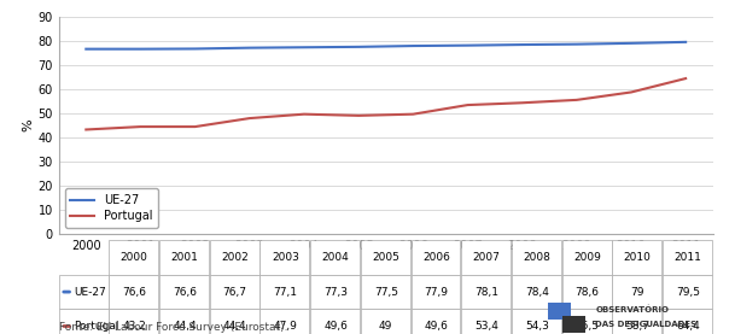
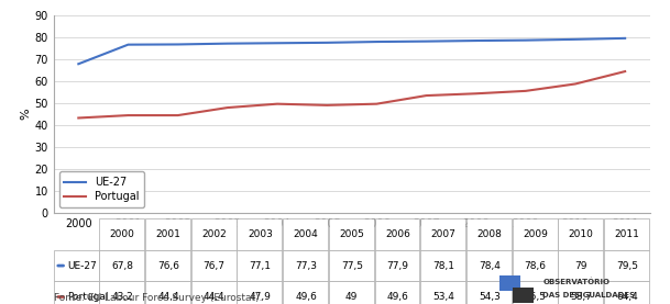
UE-27/2000: 76,6 -> 67,8
